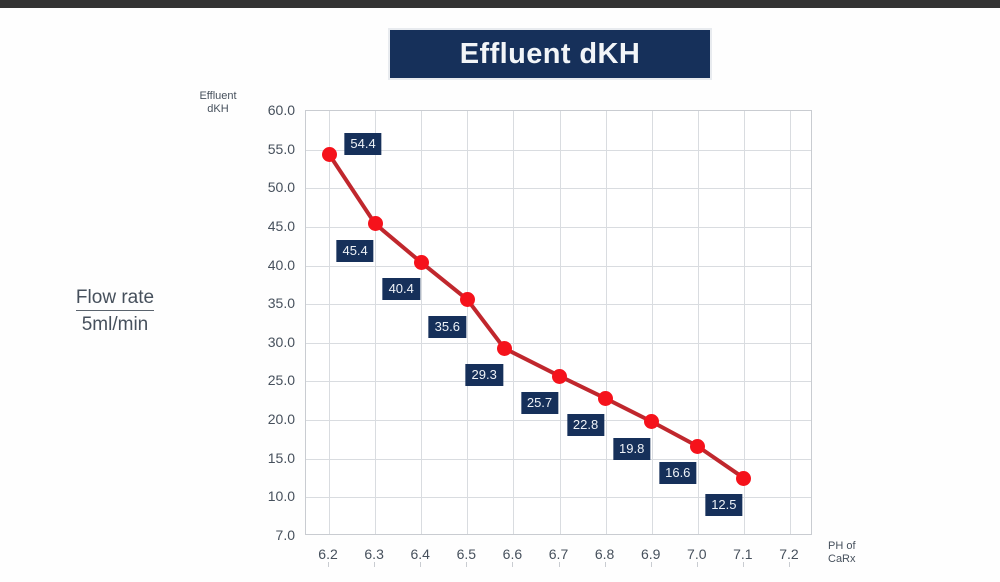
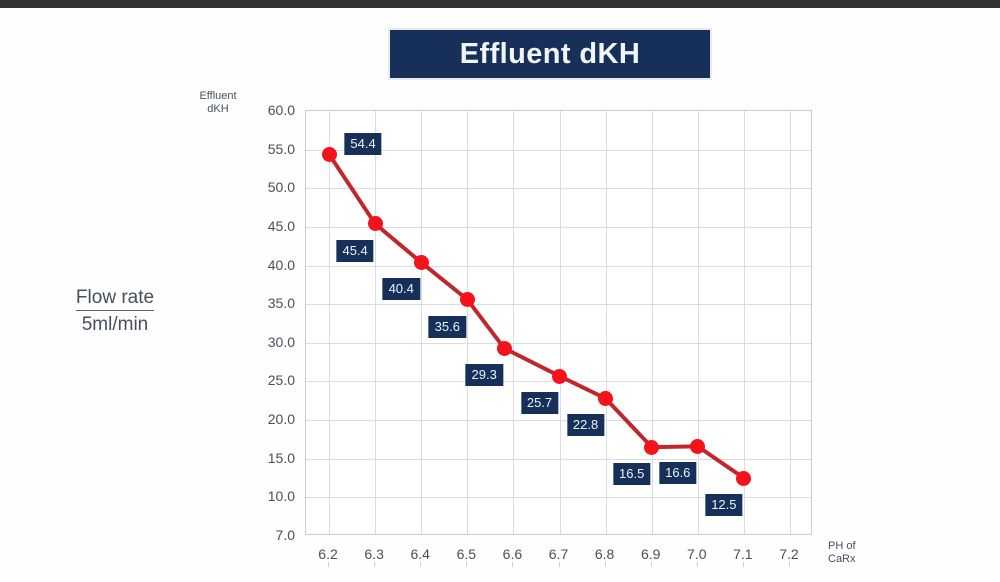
6.9: 19.8 -> 16.5
